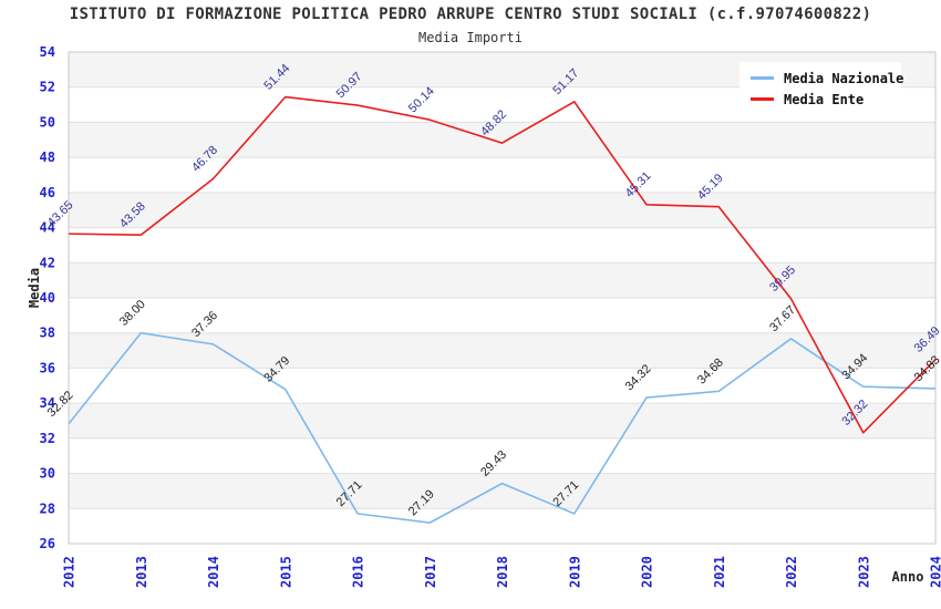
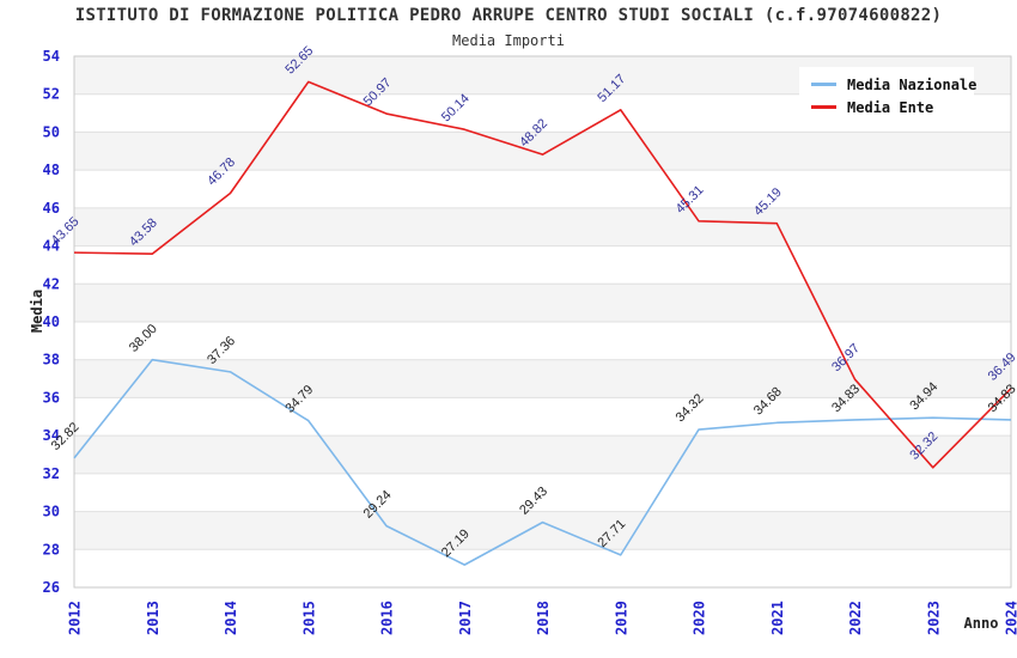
Media Ente/2015: 51.44 -> 52.65
Media Nazionale/2016: 27.71 -> 29.24
Media Nazionale/2022: 37.67 -> 34.83
Media Ente/2022: 39.95 -> 36.97
